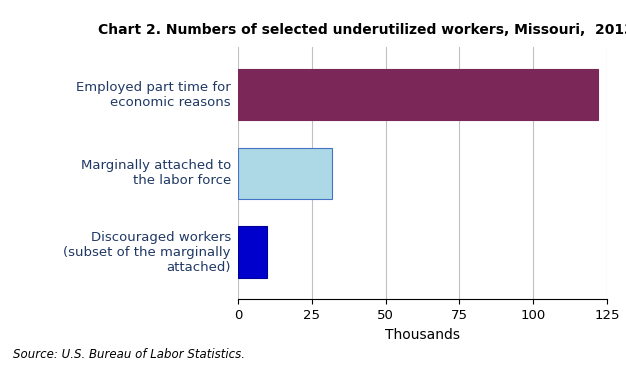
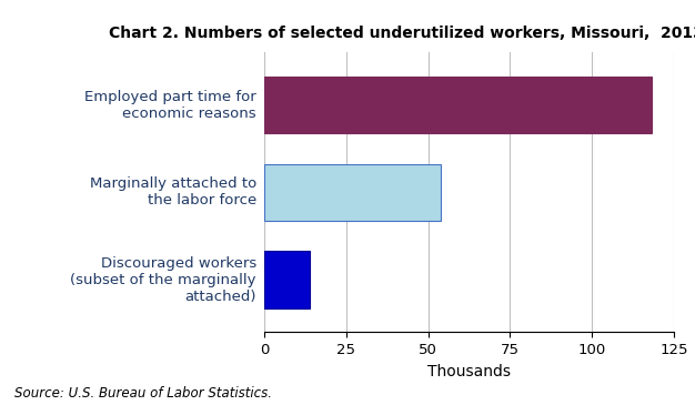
Employed part time for economic reasons: 122 -> 118
Marginally attached to the labor force: 32 -> 54
Discouraged workers (subset of the marginally attached): 10 -> 14
